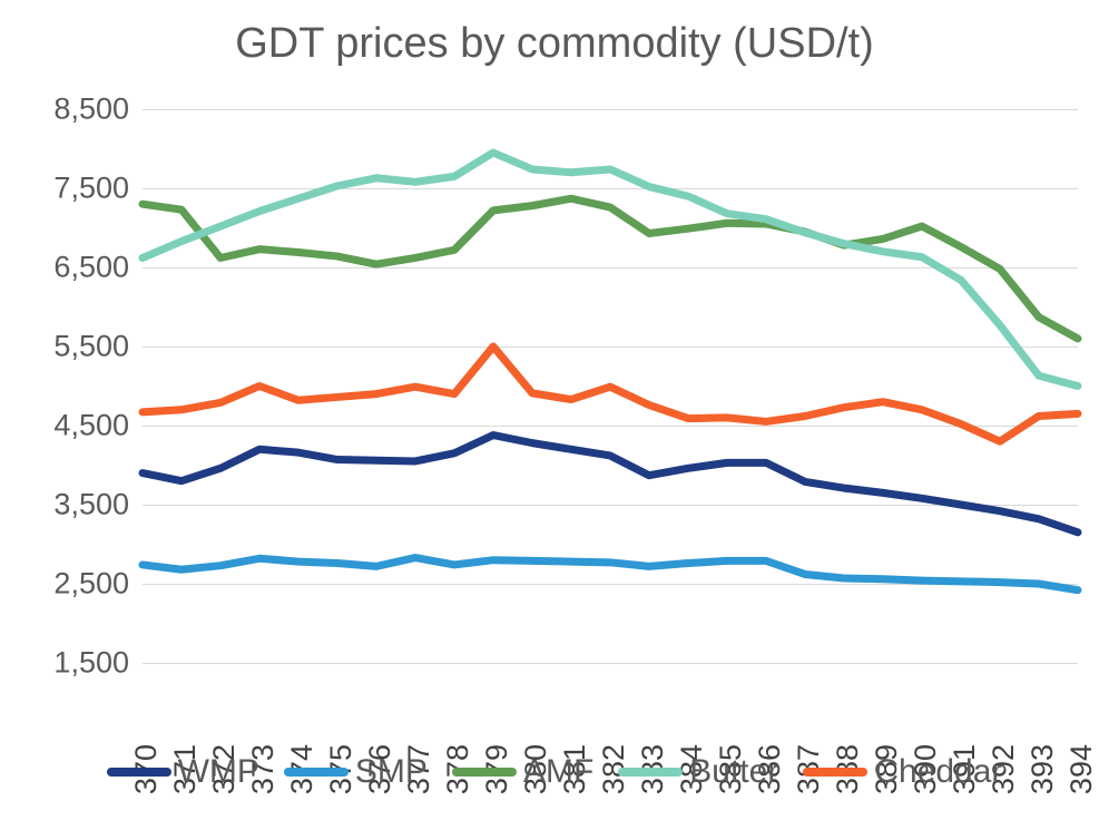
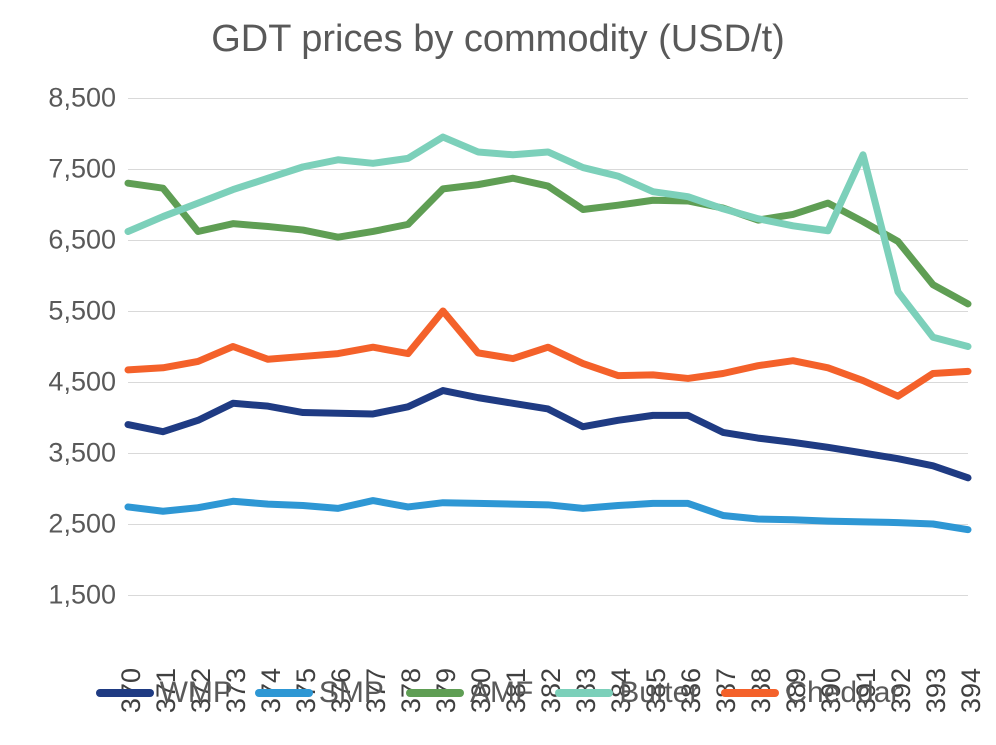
Butter/391: 6300 -> 7700
